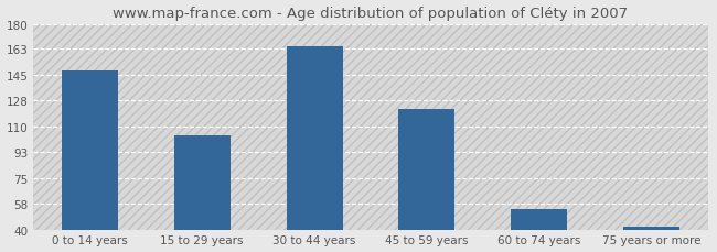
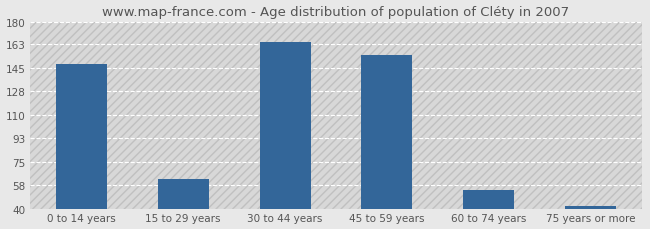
15 to 29 years: 104 -> 62
45 to 59 years: 122 -> 155
